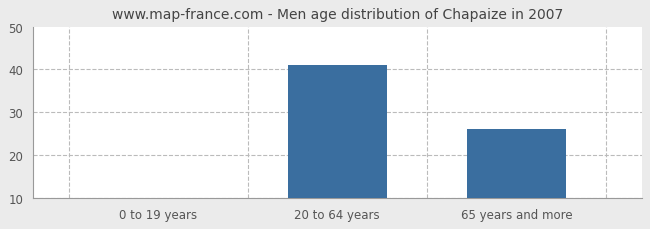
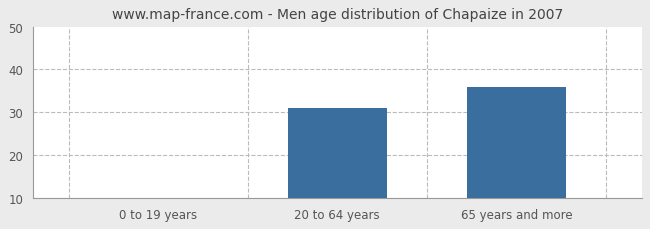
20 to 64 years: 41 -> 31
65 years and more: 26 -> 36
